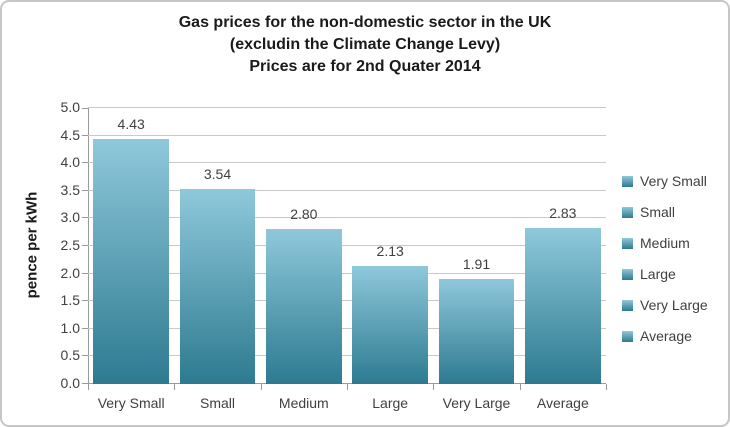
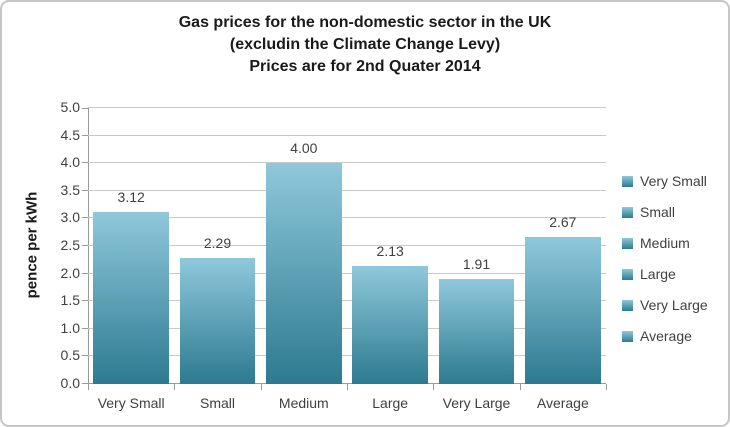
Very Small: 4.43 -> 3.12
Small: 3.54 -> 2.29
Medium: 2.80 -> 4.00
Average: 2.83 -> 2.67
